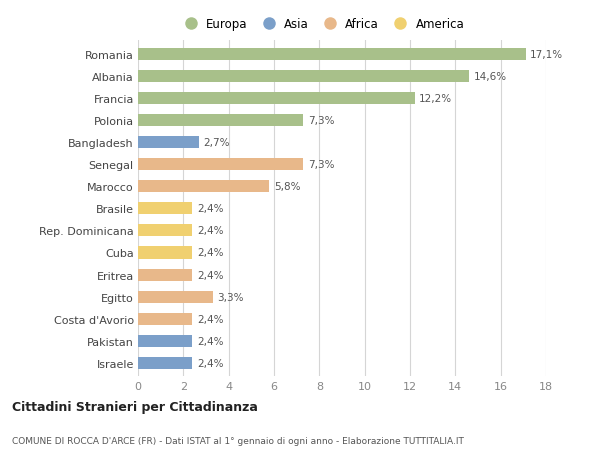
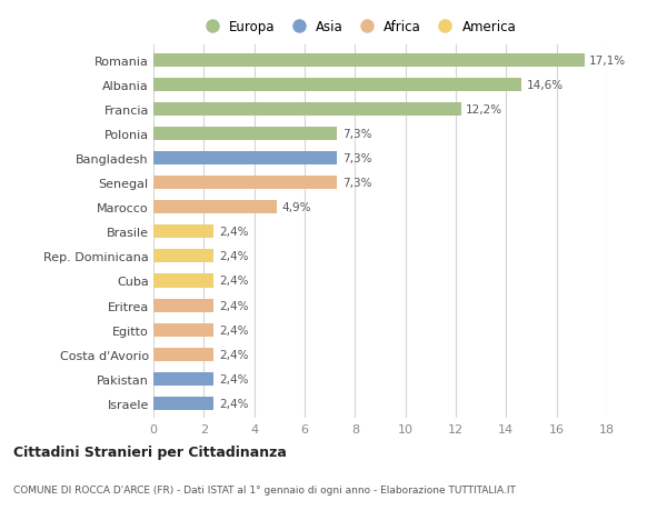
Bangladesh: 2,7% -> 7,3%
Marocco: 5,8% -> 4,9%
Egitto: 3,3% -> 2,4%
